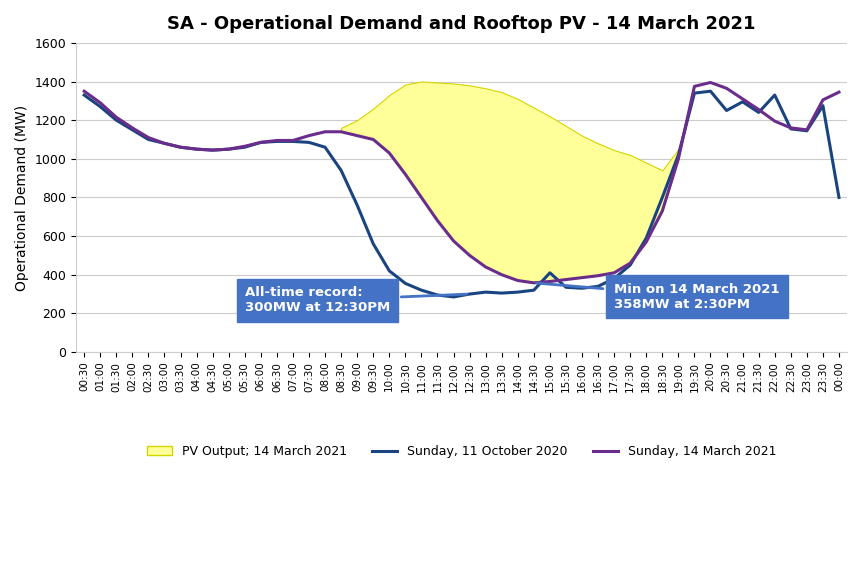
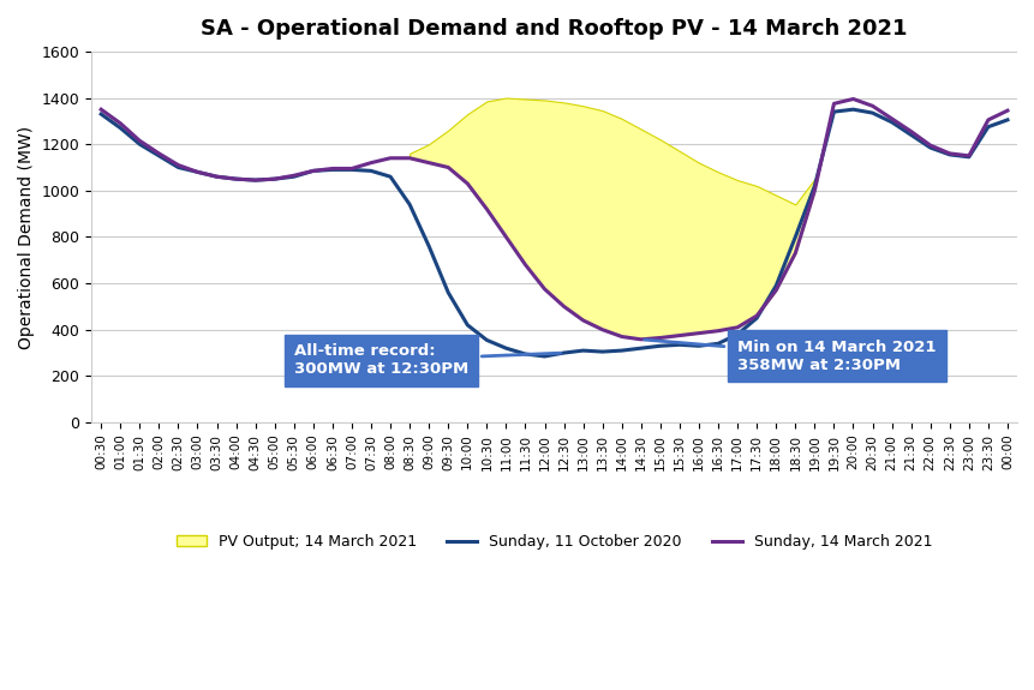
Sunday, 11 October 2020/15:00: 410 -> 330
Sunday, 11 October 2020/20:30: 1250 -> 1340
Sunday, 11 October 2020/22:00: 1330 -> 1180
Sunday, 11 October 2020/00:00: 800 -> 1300
